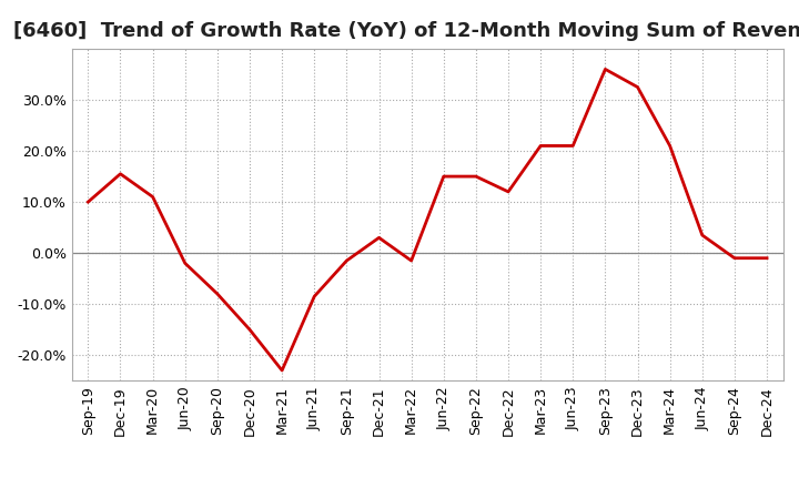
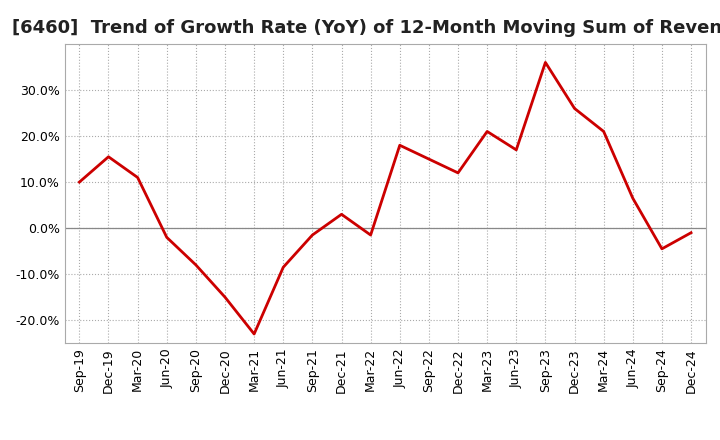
Jun-22: 15.0% -> 18.0%
Jun-23: 21.0% -> 17.0%
Dec-23: 32.5% -> 26.0%
Jun-24: 3.5% -> 6.5%
Sep-24: -1.0% -> -4.5%
